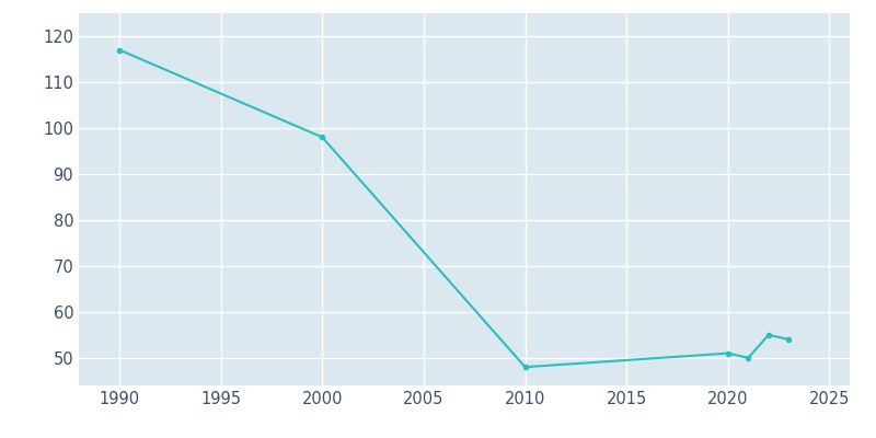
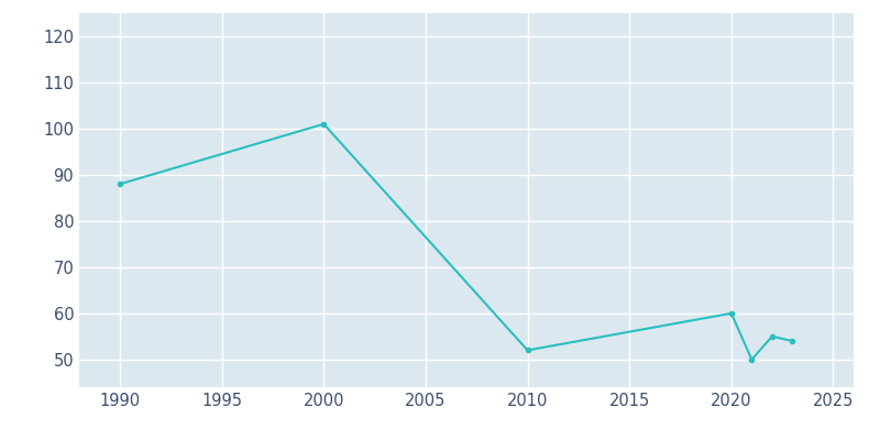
1990: 117 -> 88
2000: 98 -> 101
2010: 48 -> 52
2020: 51 -> 60
